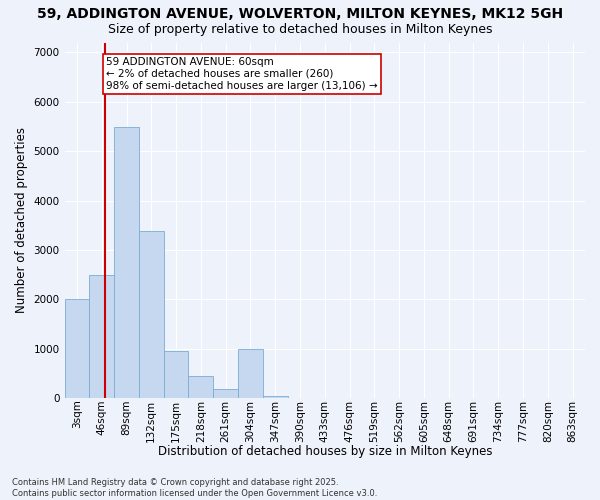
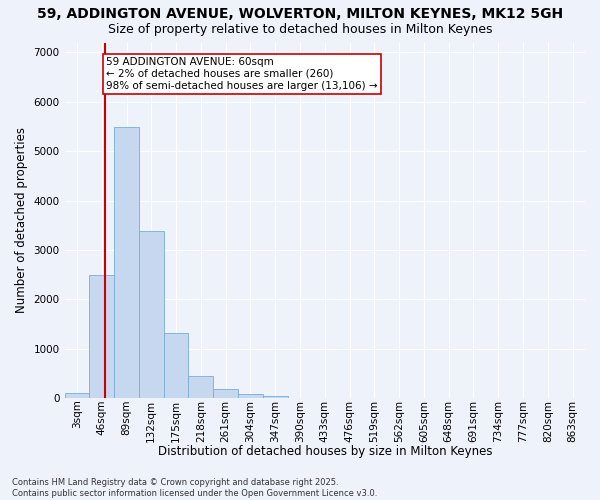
3sqm: 2000 -> 100
175sqm: 950 -> 1310
304sqm: 1000 -> 90
